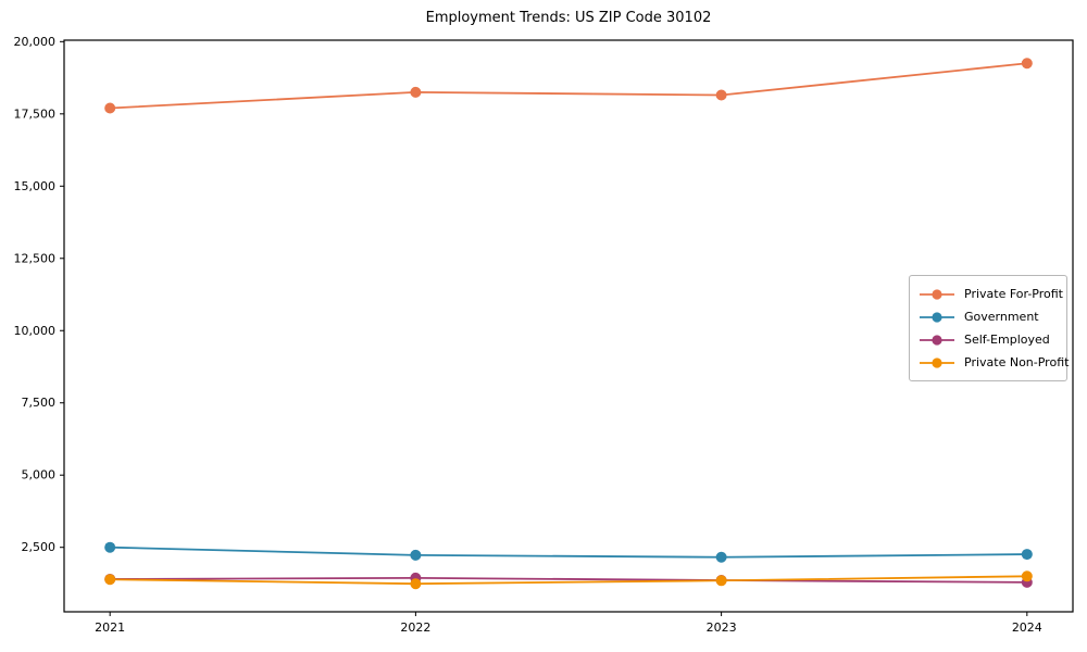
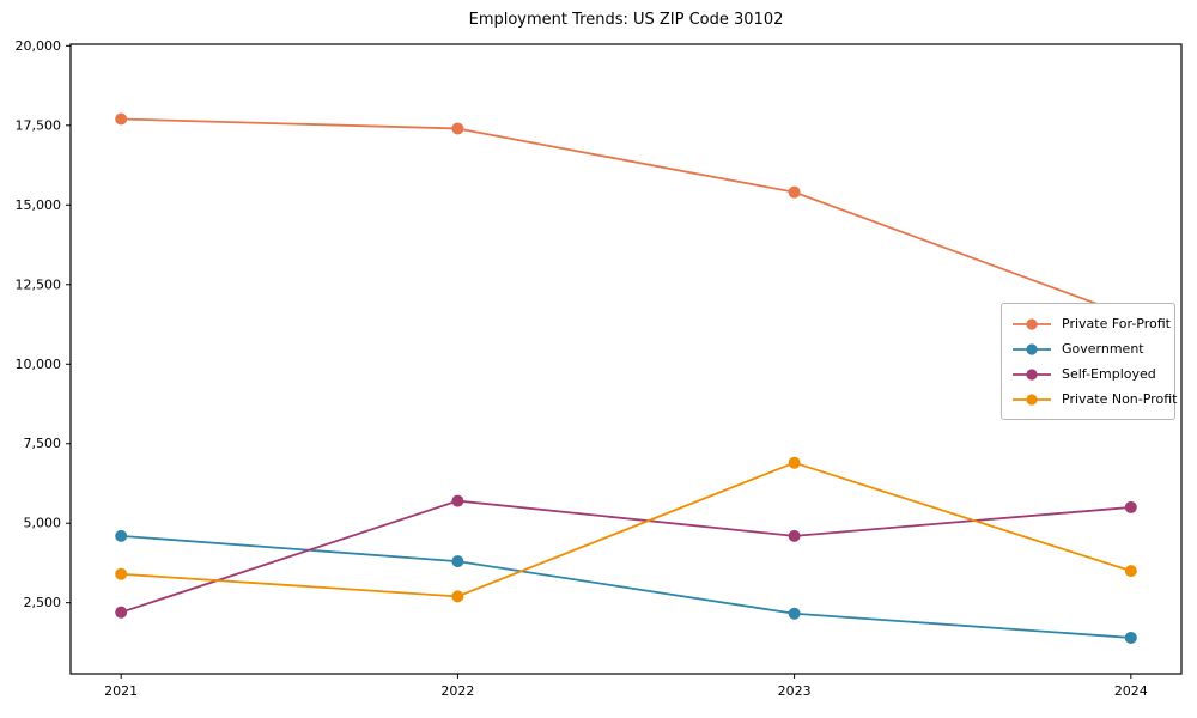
Government/2021: 2500 -> 4600
Self-Employed/2021: 1400 -> 2200
Private Non-Profit/2021: 1400 -> 3400
Private For-Profit/2022: 18200 -> 17400
Government/2022: 2200 -> 3800
Self-Employed/2022: 1400 -> 5700
Private Non-Profit/2022: 1200 -> 2700
Private For-Profit/2023: 18200 -> 15400
Self-Employed/2023: 1400 -> 4600
Private Non-Profit/2023: 1400 -> 6900
Private For-Profit/2024: 19200 -> 11500
Government/2024: 2300 -> 1400
Self-Employed/2024: 1300 -> 5500
Private Non-Profit/2024: 1500 -> 3500
